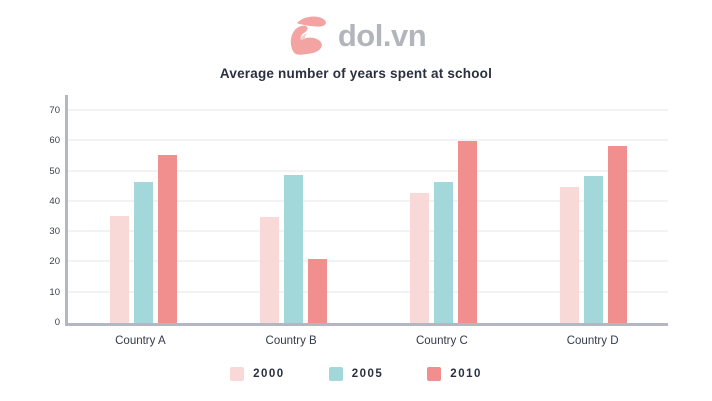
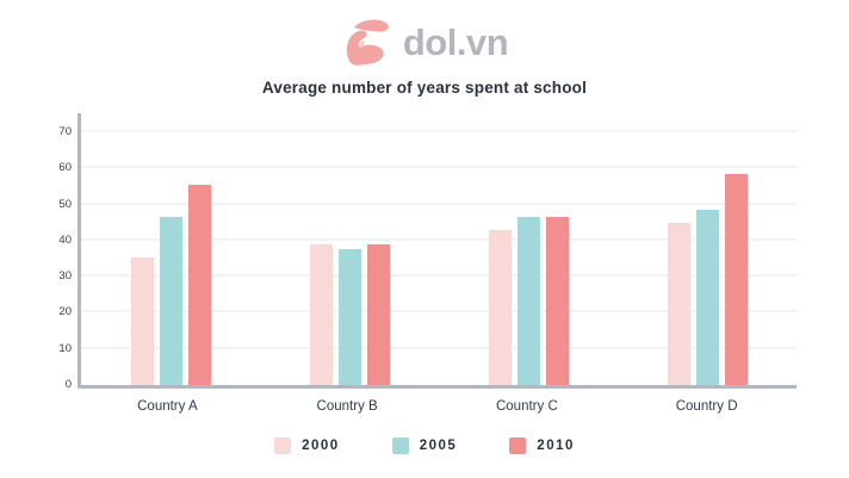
2000/Country B: 35 -> 39
2005/Country B: 49 -> 38
2010/Country B: 21 -> 39
2010/Country C: 60 -> 46
